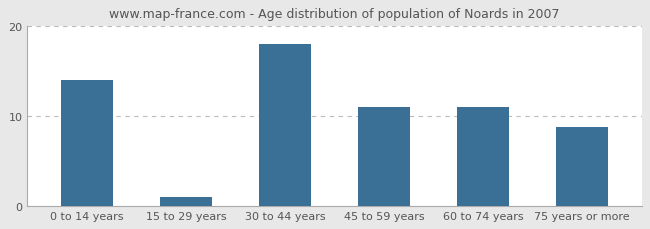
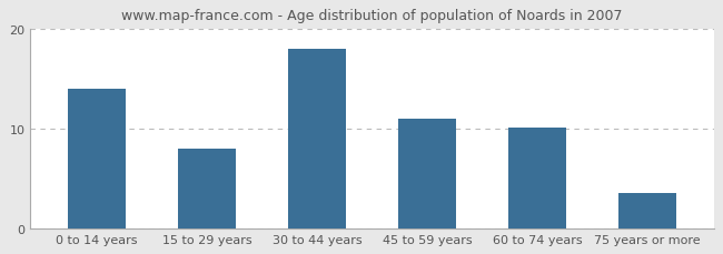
15 to 29 years: 1.0 -> 8.0
60 to 74 years: 11.0 -> 10.1
75 years or more: 8.8 -> 3.5
